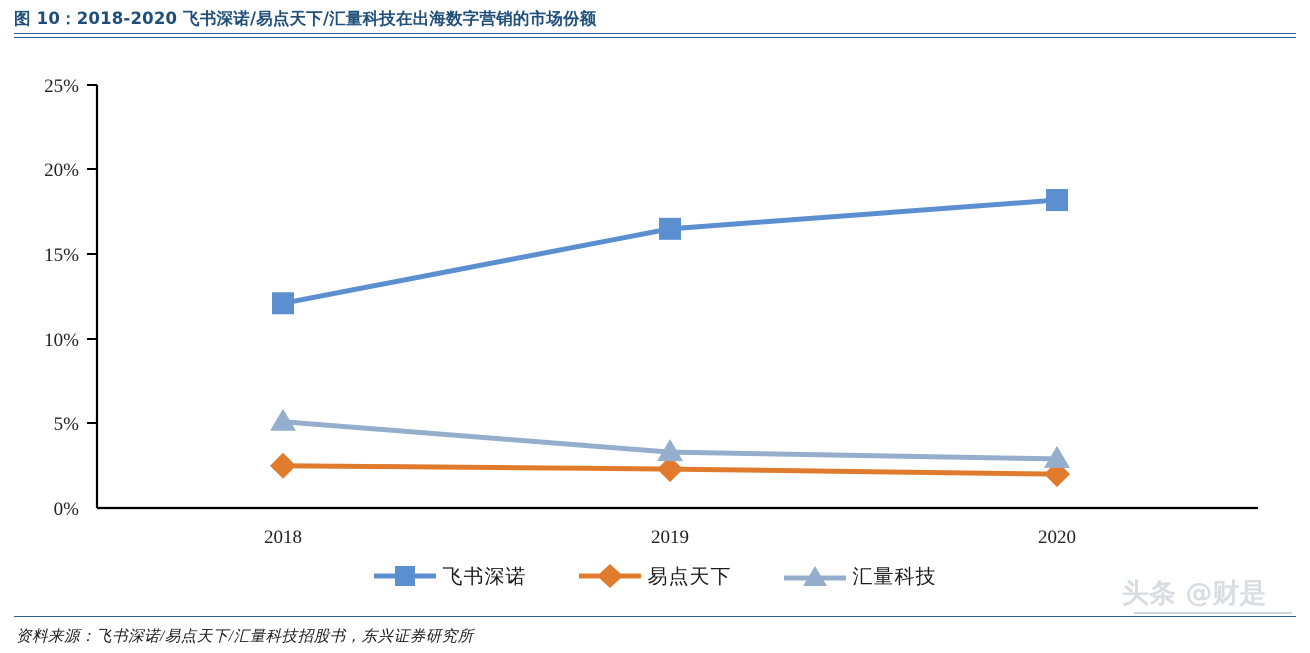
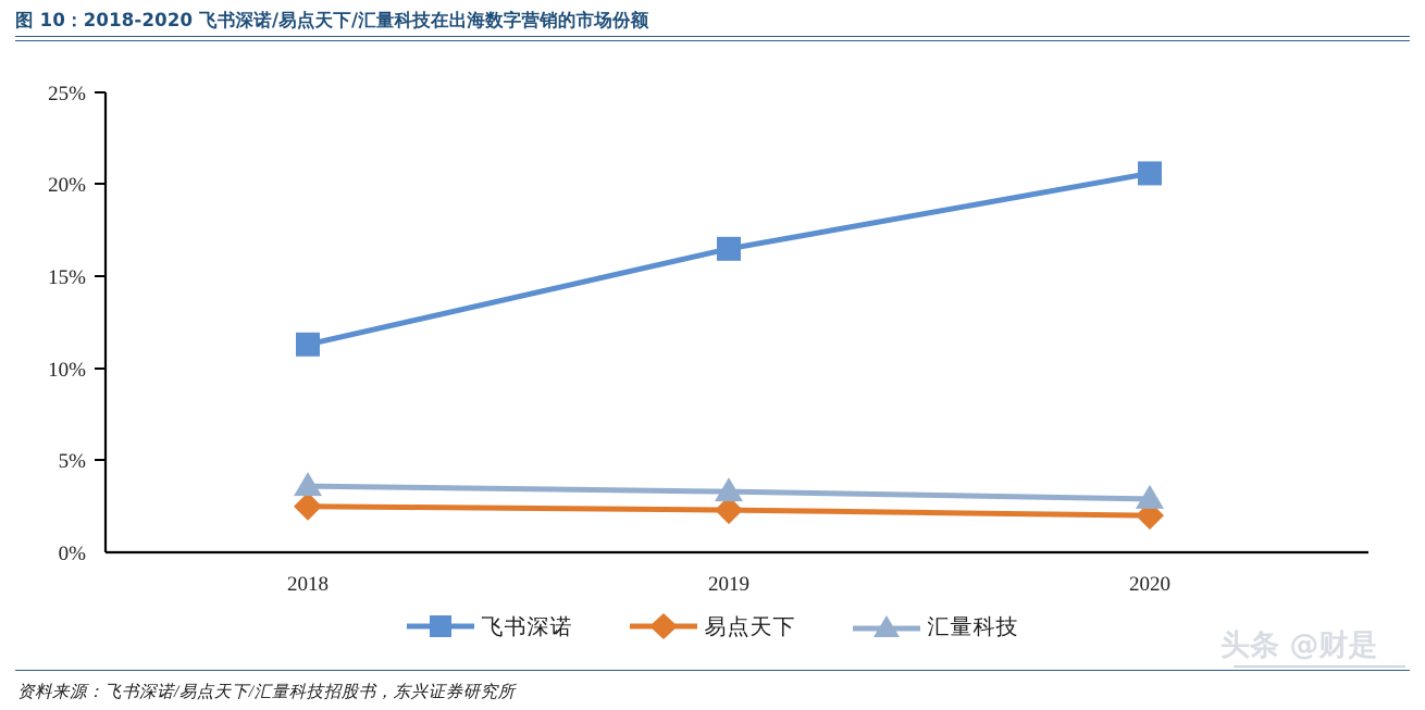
飞书深诺/2018: 12.1% -> 11.3%
汇量科技/2018: 5.1% -> 3.6%
飞书深诺/2020: 18.2% -> 20.6%
